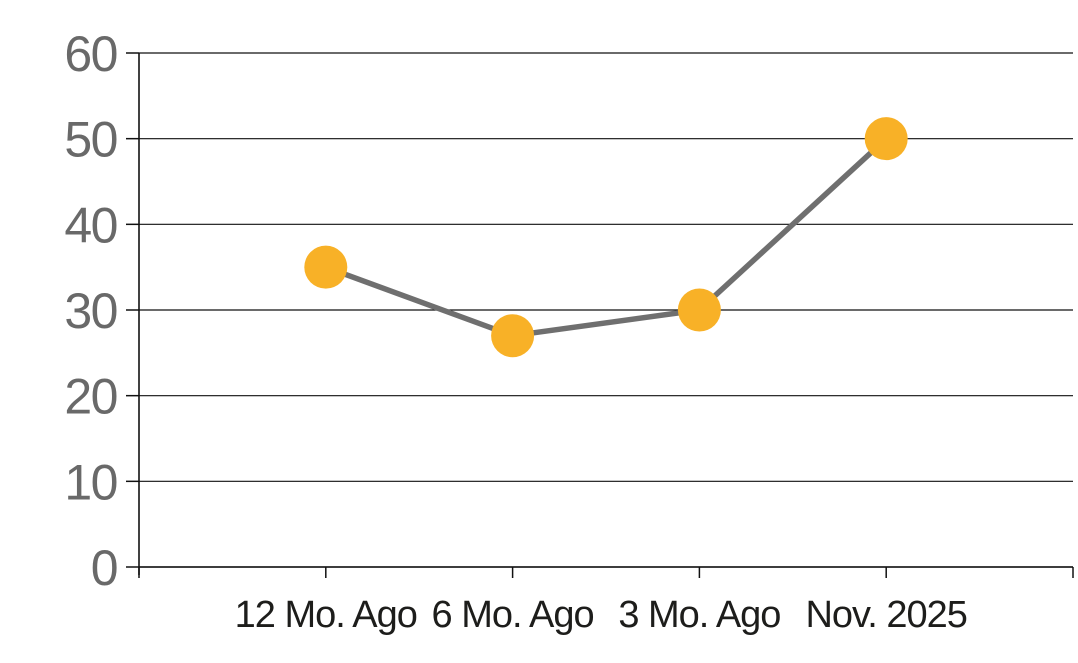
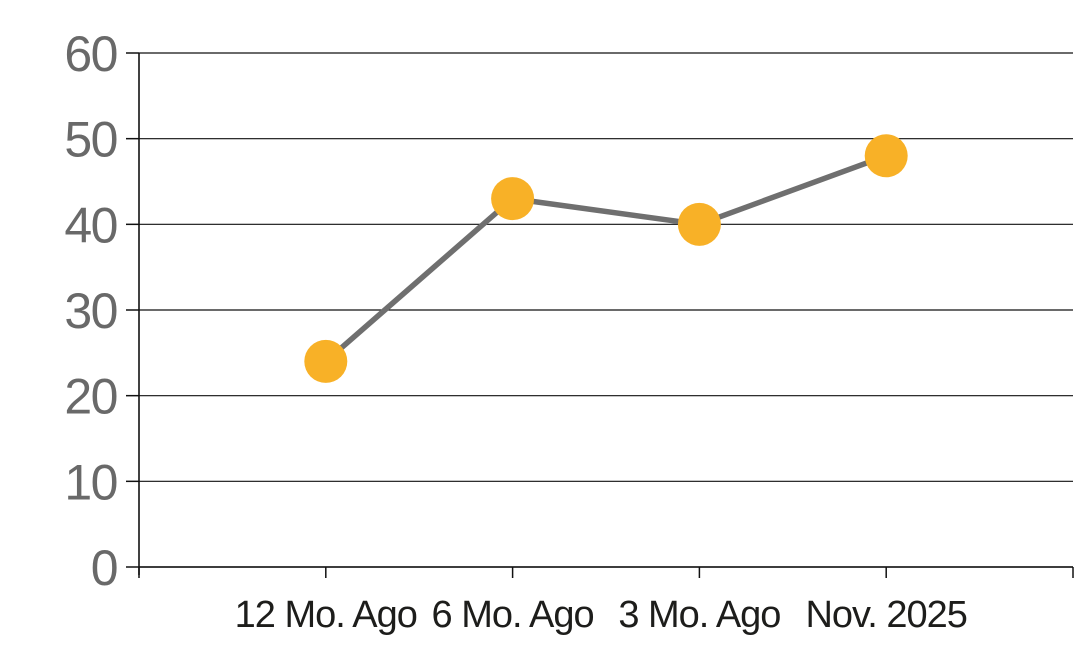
12 Mo. Ago: 35 -> 24
6 Mo. Ago: 27 -> 43
3 Mo. Ago: 30 -> 40
Nov. 2025: 50 -> 48
